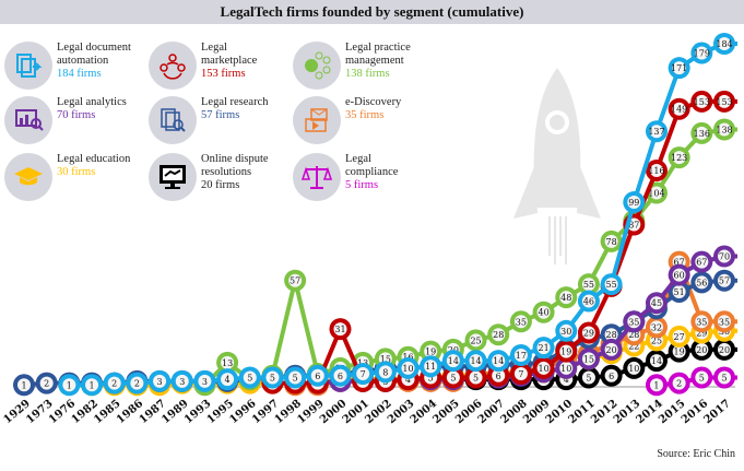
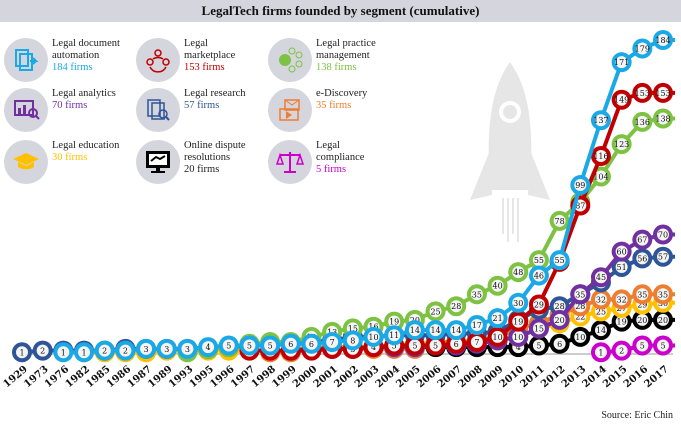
Legal practice management/1995: 13 -> 3
Legal practice management/1998: 57 -> 7
Legal marketplace/2000: 31 -> 2
e-Discovery/2015: 67 -> 32
